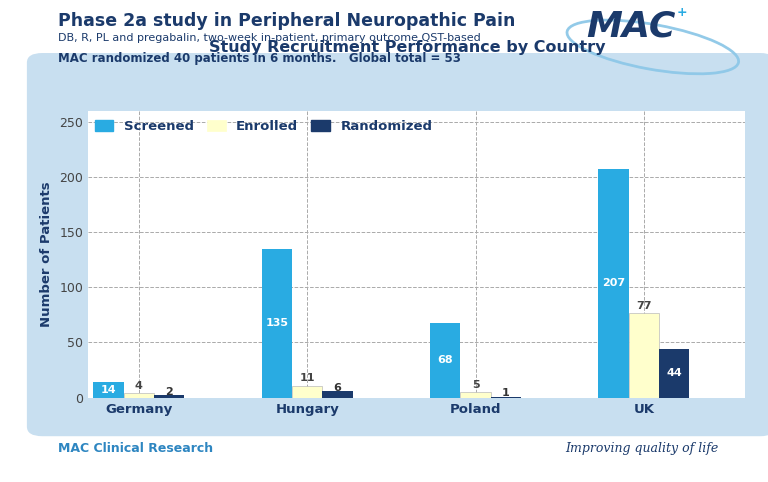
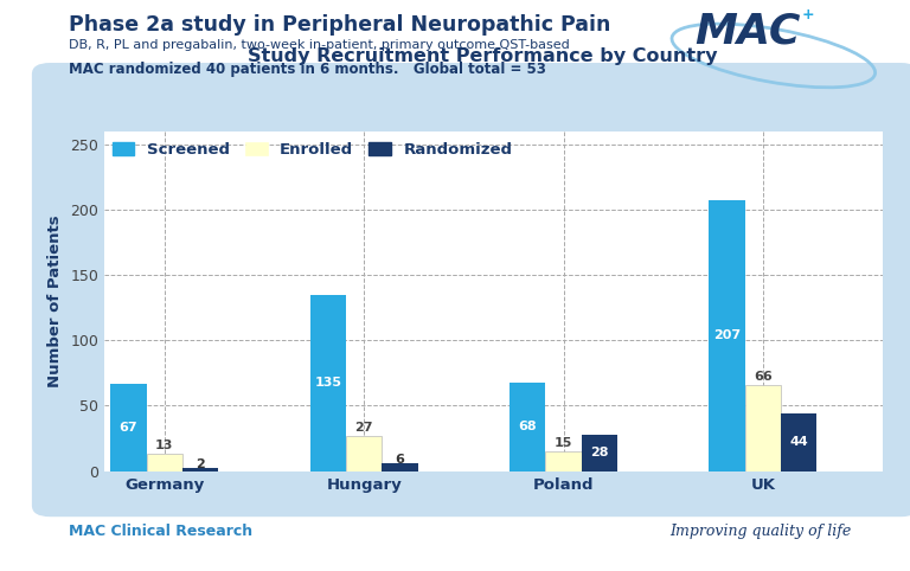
Screened/Germany: 14 -> 67
Enrolled/Germany: 4 -> 13
Enrolled/Hungary: 11 -> 27
Enrolled/Poland: 5 -> 15
Randomized/Poland: 1 -> 28
Enrolled/UK: 77 -> 66
